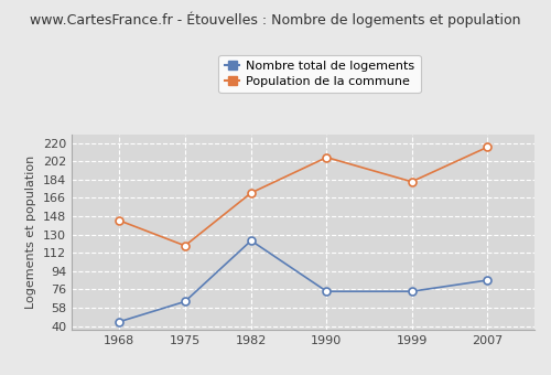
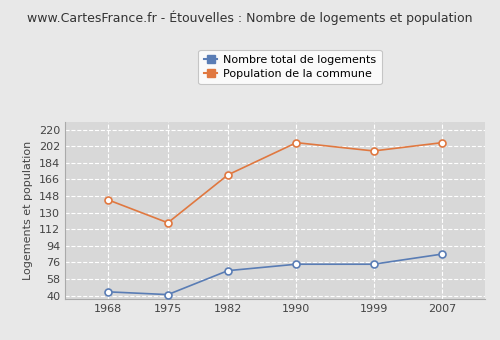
Nombre total de logements/1975: 64 -> 41
Nombre total de logements/1982: 124 -> 67
Population de la commune/1999: 182 -> 197
Population de la commune/2007: 216 -> 206
